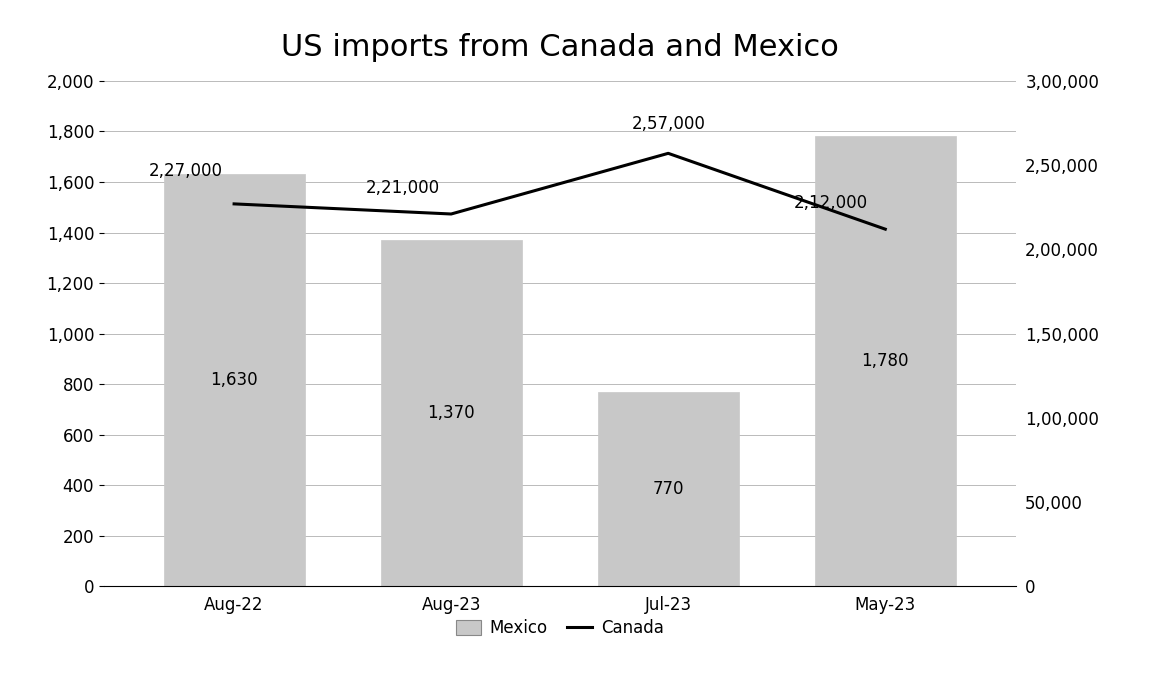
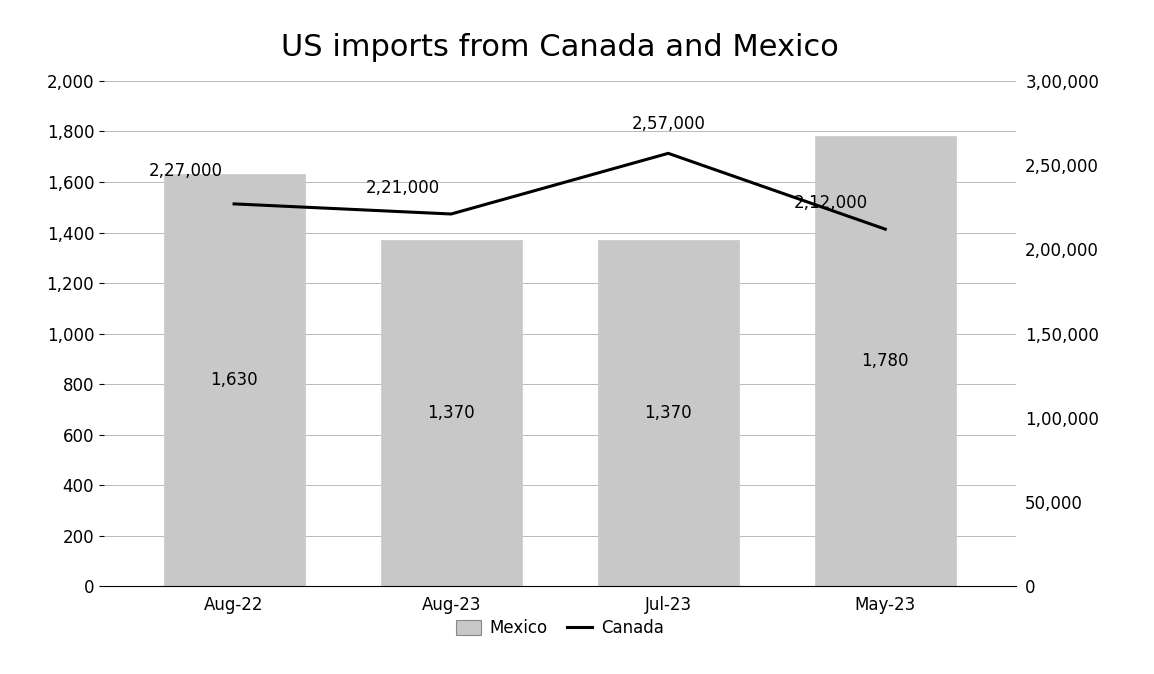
Mexico/Jul-23: 770 -> 1,370
